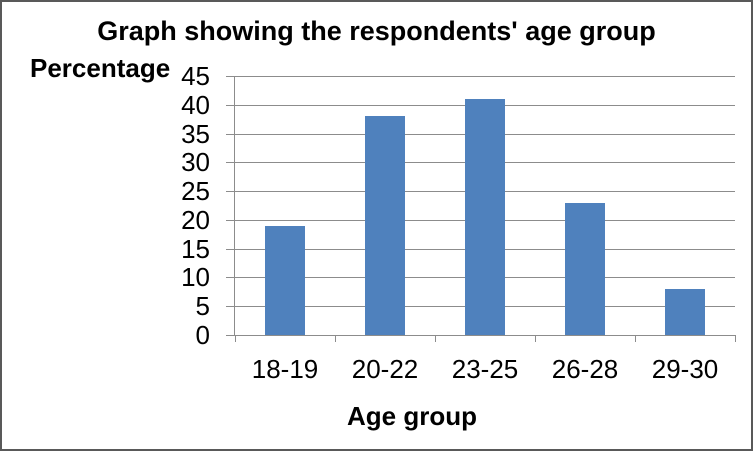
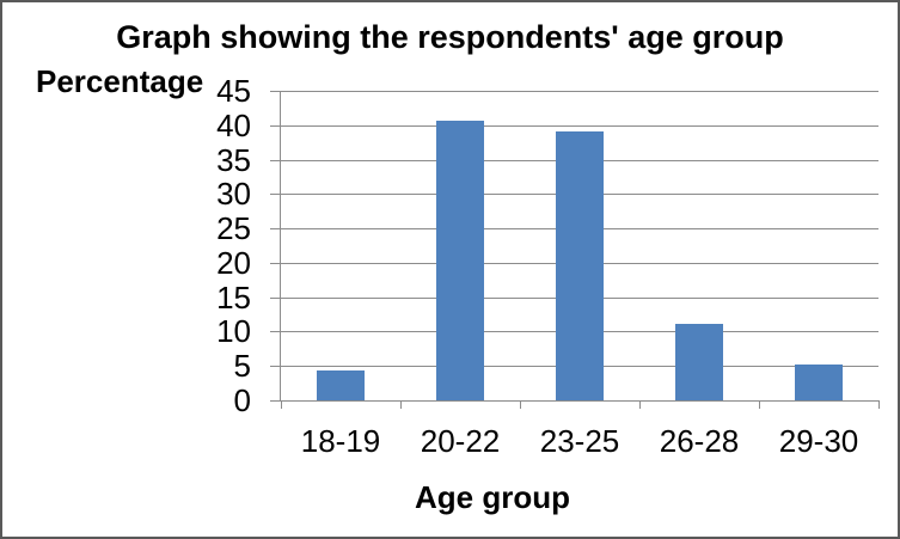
18-19: 19 -> 4
20-22: 38 -> 41
23-25: 41 -> 39
26-28: 23 -> 11
29-30: 8 -> 5
